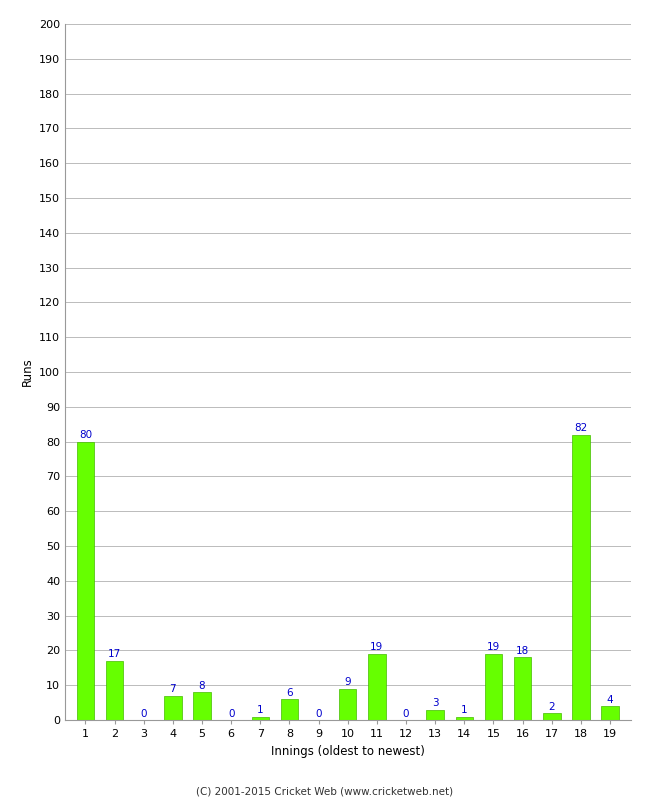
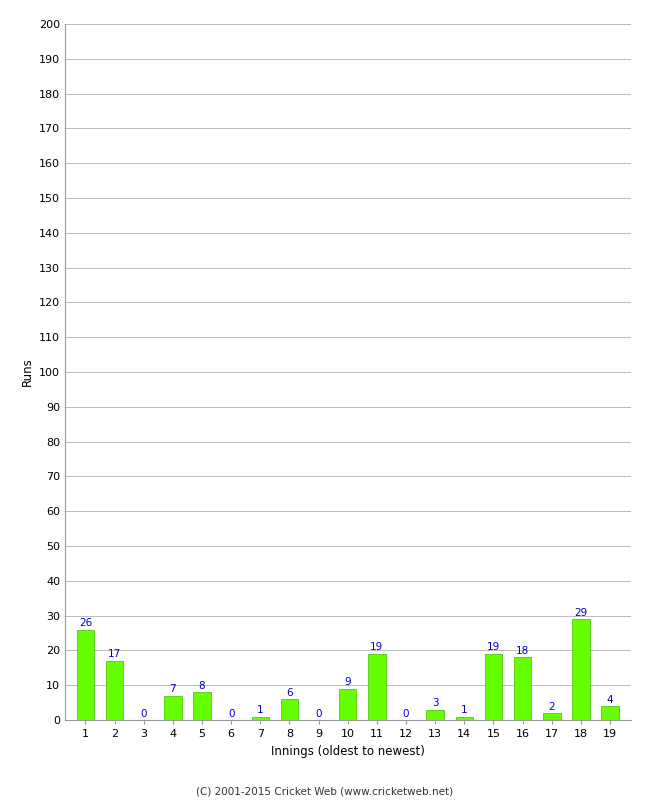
1: 80 -> 26
18: 82 -> 29
